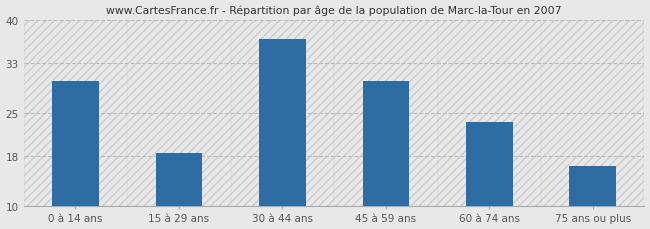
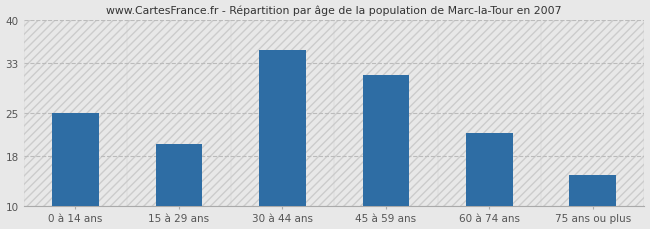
0 à 14 ans: 30.2 -> 25.0
15 à 29 ans: 18.5 -> 20.0
30 à 44 ans: 37.0 -> 35.2
45 à 59 ans: 30.2 -> 31.2
60 à 74 ans: 23.5 -> 21.8
75 ans ou plus: 16.5 -> 15.0
